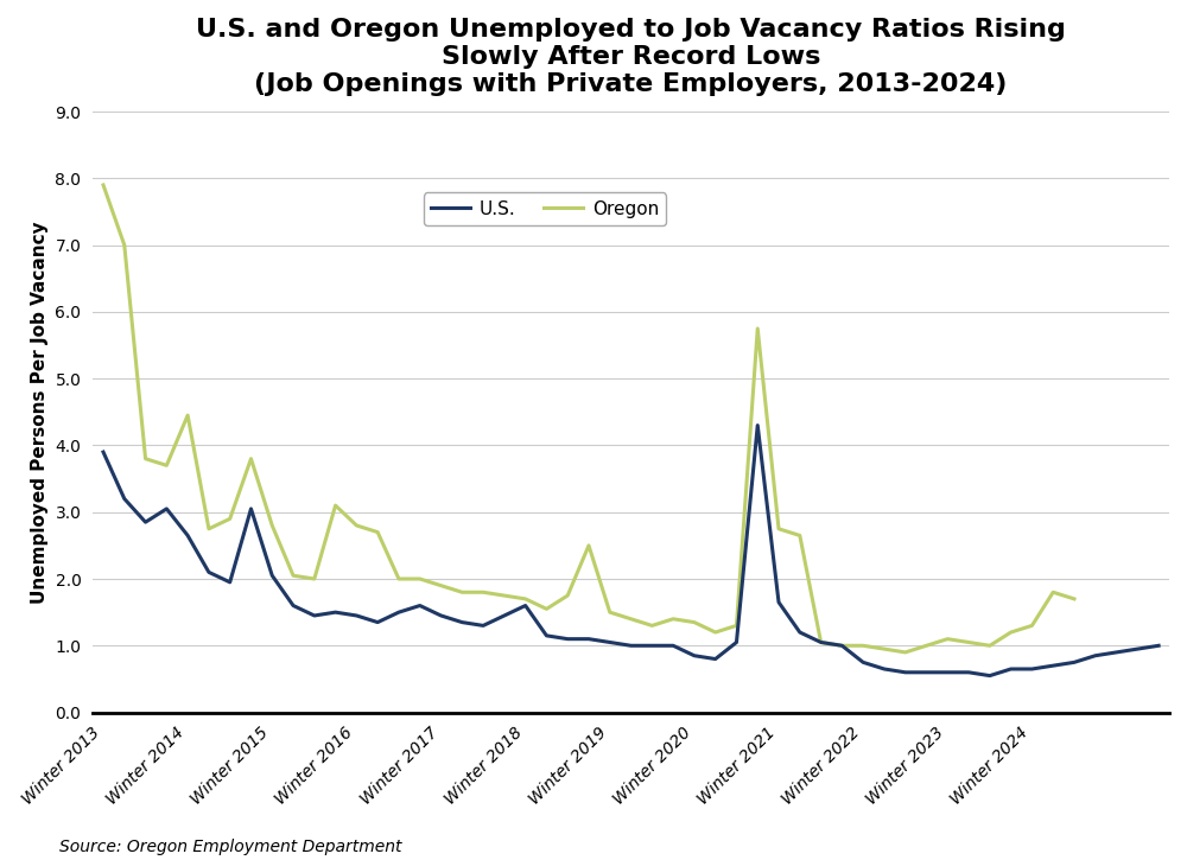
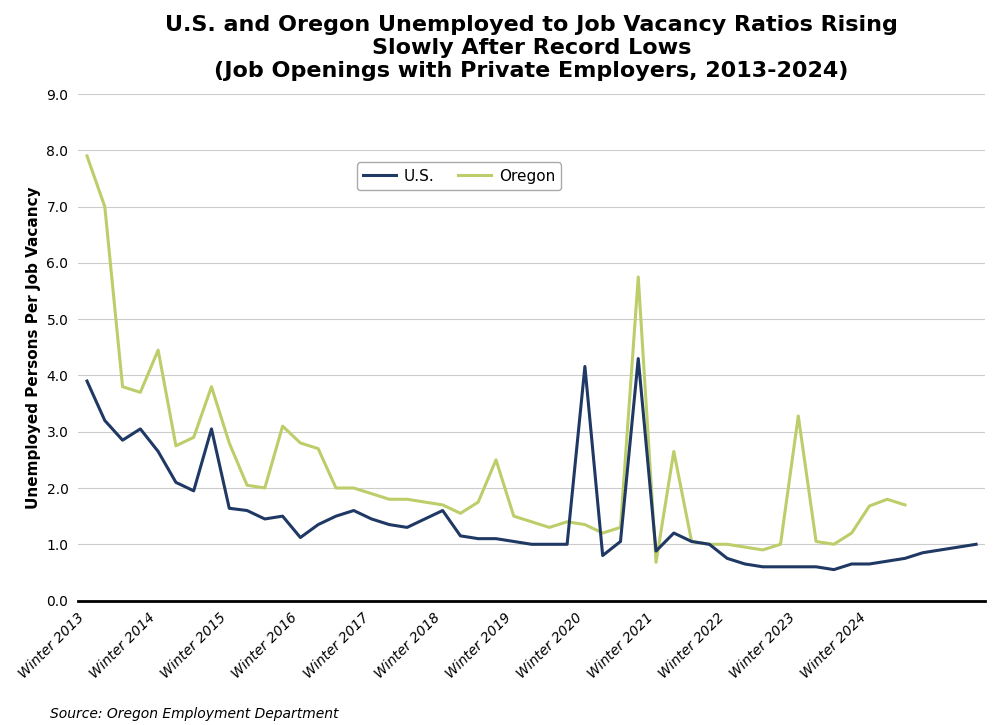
U.S./Winter 2015: 2.05 -> 1.64
U.S./Winter 2016: 1.45 -> 1.12
U.S./Winter 2020: 0.85 -> 4.16
U.S./Winter 2021: 1.65 -> 0.88
Oregon/Winter 2021: 2.75 -> 0.68
Oregon/Winter 2023: 1.10 -> 3.28
Oregon/Winter 2024: 1.30 -> 1.68
